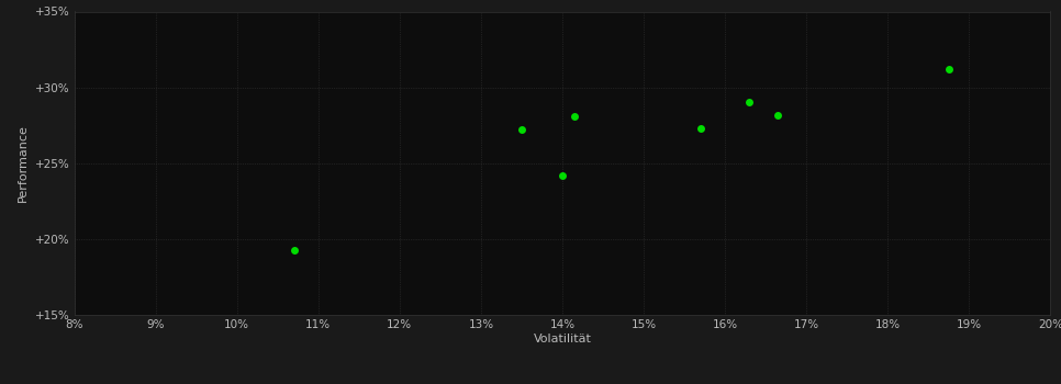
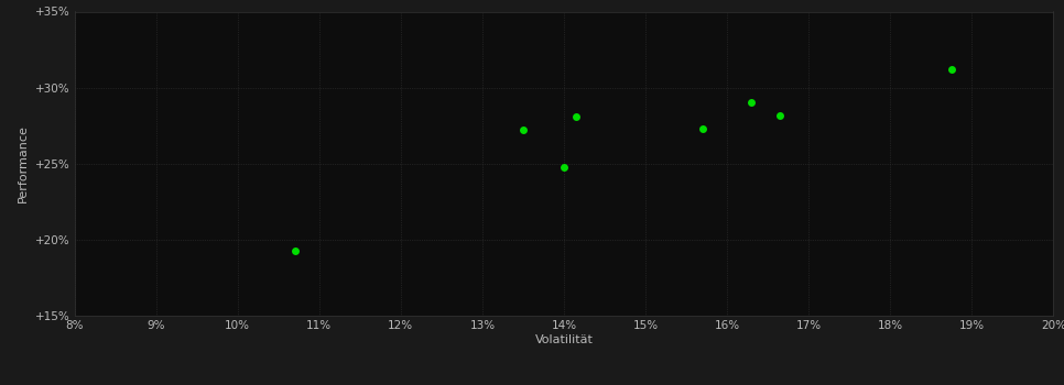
14%: 24.2% -> 24.8%
